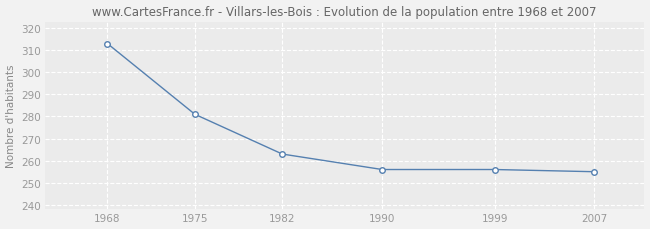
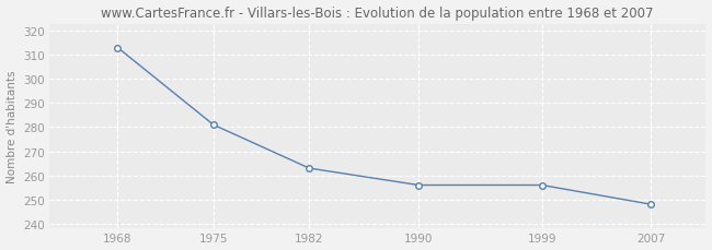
2007: 255 -> 248
